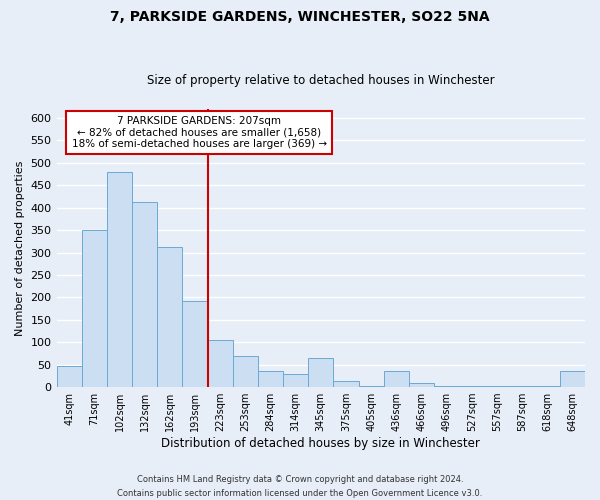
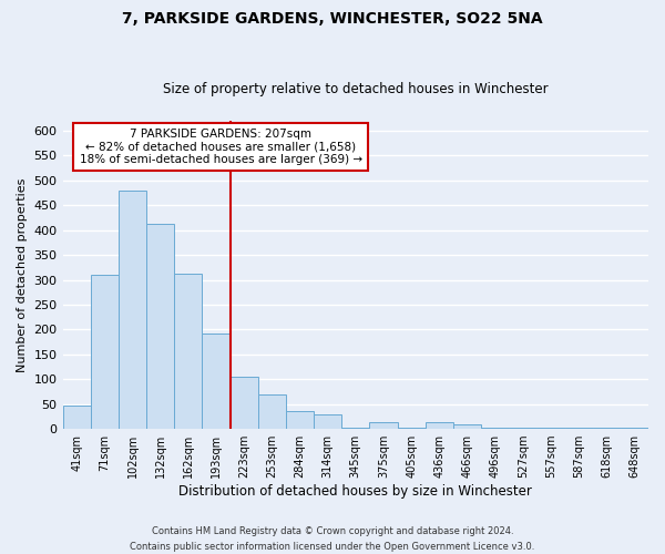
71sqm: 350 -> 311
345sqm: 65 -> 2
436sqm: 35 -> 14
648sqm: 35 -> 2
